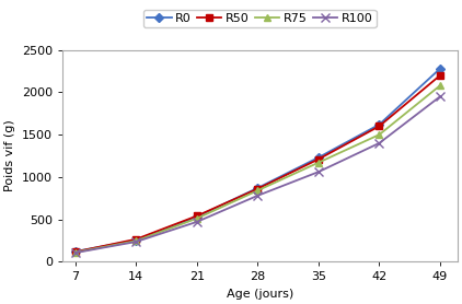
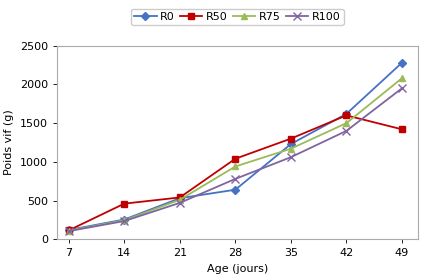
R50/14: 260 -> 460
R0/28: 870 -> 640
R50/28: 860 -> 1040
R75/28: 840 -> 940
R50/35: 1210 -> 1300
R50/49: 2200 -> 1420
